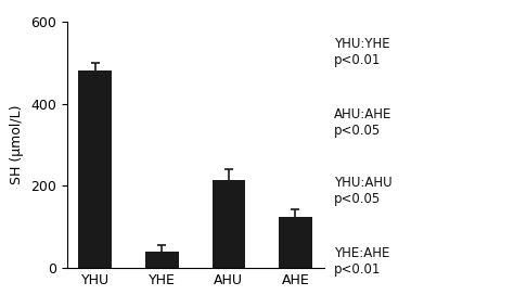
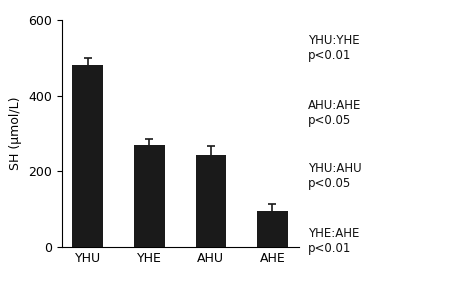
YHE: 40 -> 270
AHU: 215 -> 242
AHE: 125 -> 95
